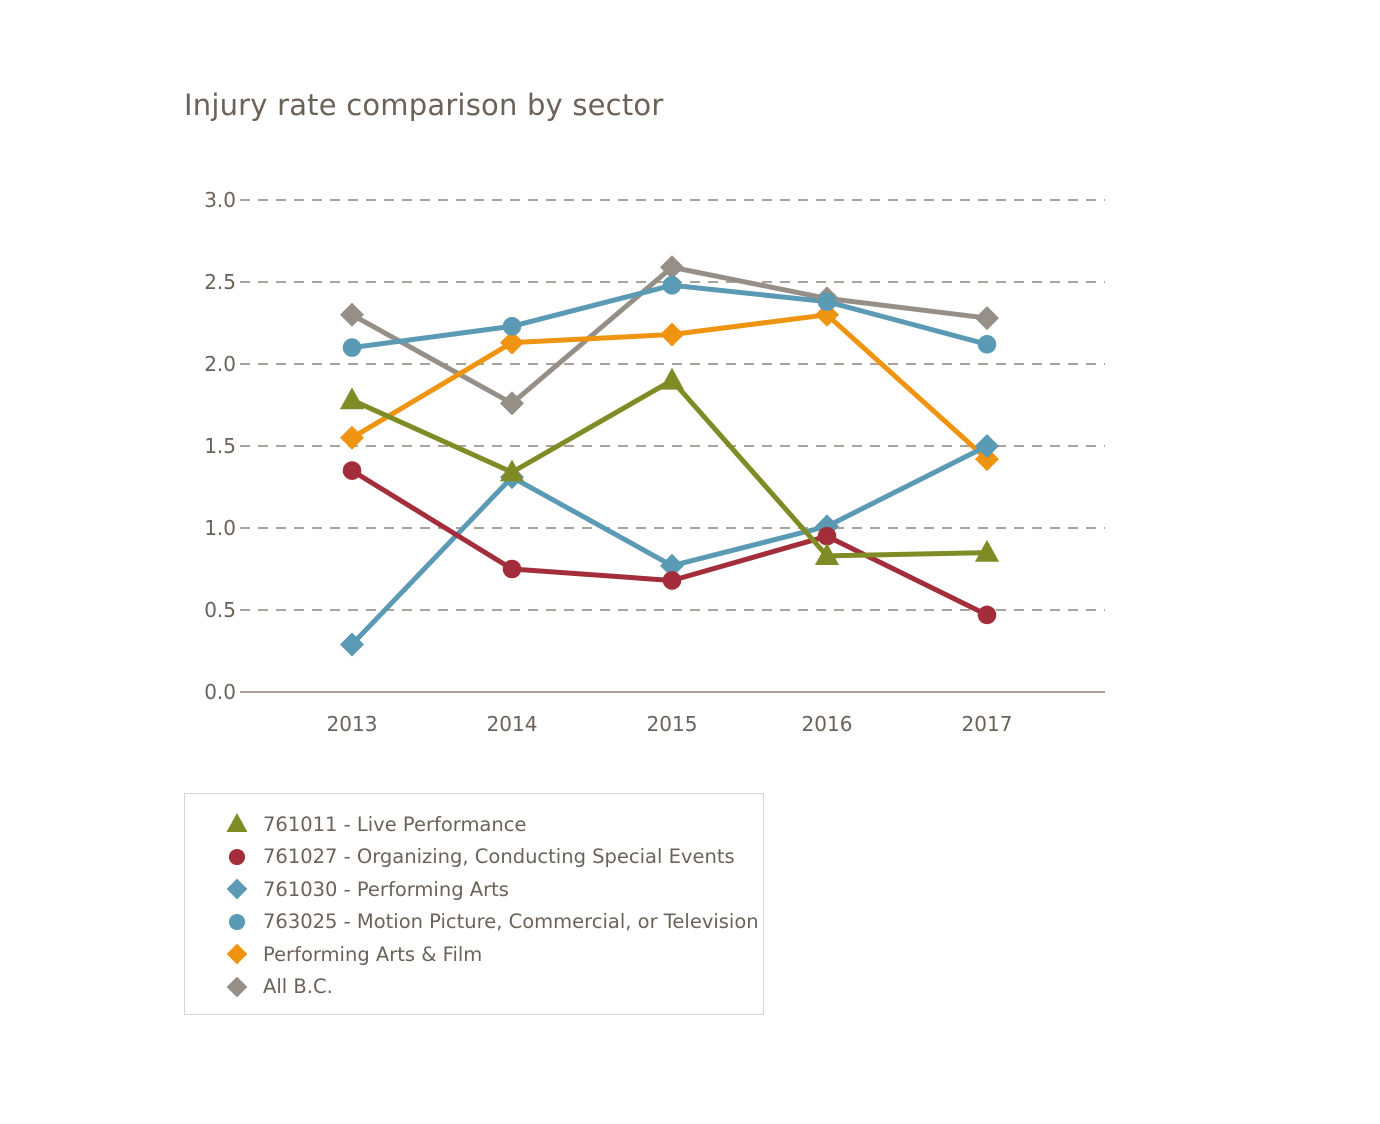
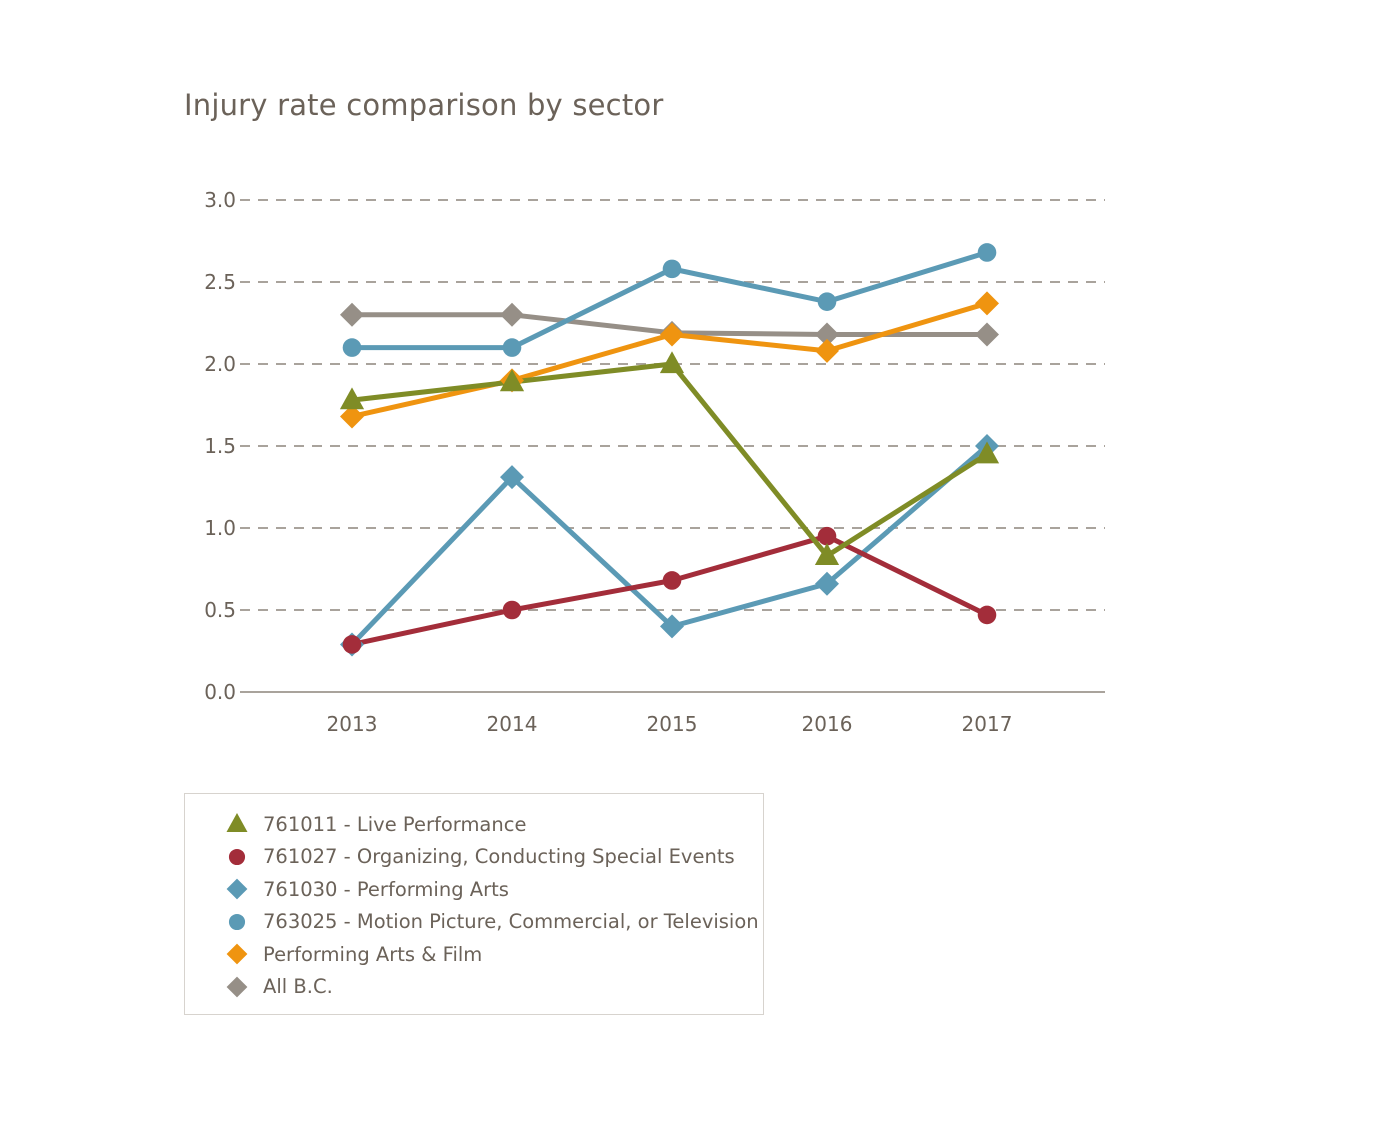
761027 - Organizing, Conducting Special Events/2013: 1.35 -> 0.29
Performing Arts & Film/2013: 1.55 -> 1.68
761011 - Live Performance/2014: 1.34 -> 1.89
761027 - Organizing, Conducting Special Events/2014: 0.75 -> 0.50
763025 - Motion Picture, Commercial, or Television/2014: 2.23 -> 2.10
Performing Arts & Film/2014: 2.13 -> 1.90
All B.C./2014: 1.76 -> 2.30
761011 - Live Performance/2015: 1.90 -> 2.00
761030 - Performing Arts/2015: 0.77 -> 0.40
763025 - Motion Picture, Commercial, or Television/2015: 2.48 -> 2.58
All B.C./2015: 2.59 -> 2.19
761030 - Performing Arts/2016: 1.01 -> 0.66
Performing Arts & Film/2016: 2.30 -> 2.08
All B.C./2016: 2.40 -> 2.18
761011 - Live Performance/2017: 0.85 -> 1.45
763025 - Motion Picture, Commercial, or Television/2017: 2.12 -> 2.68
Performing Arts & Film/2017: 1.42 -> 2.37
All B.C./2017: 2.28 -> 2.18
